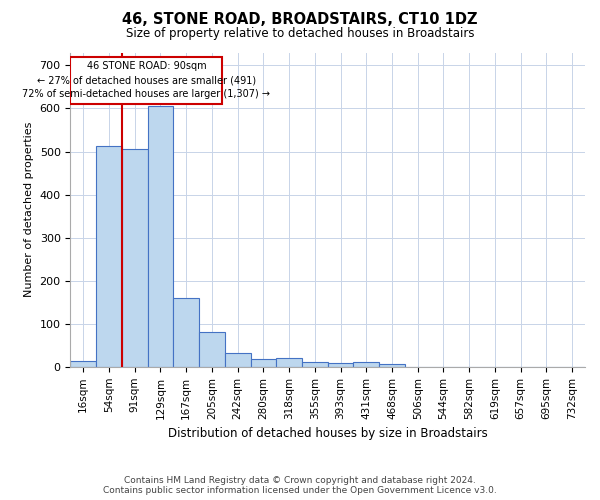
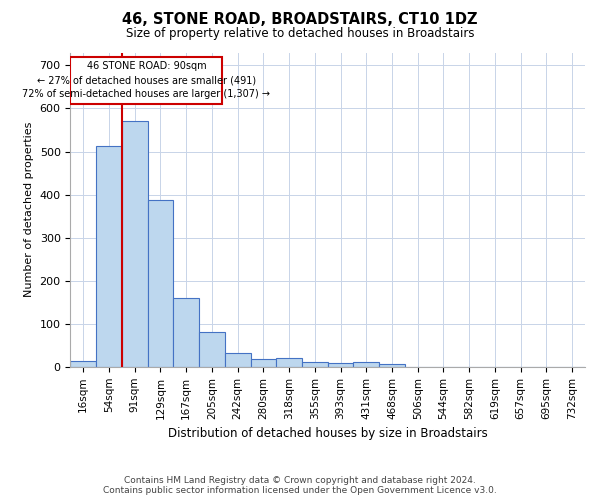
91sqm: 505 -> 571
129sqm: 605 -> 387
